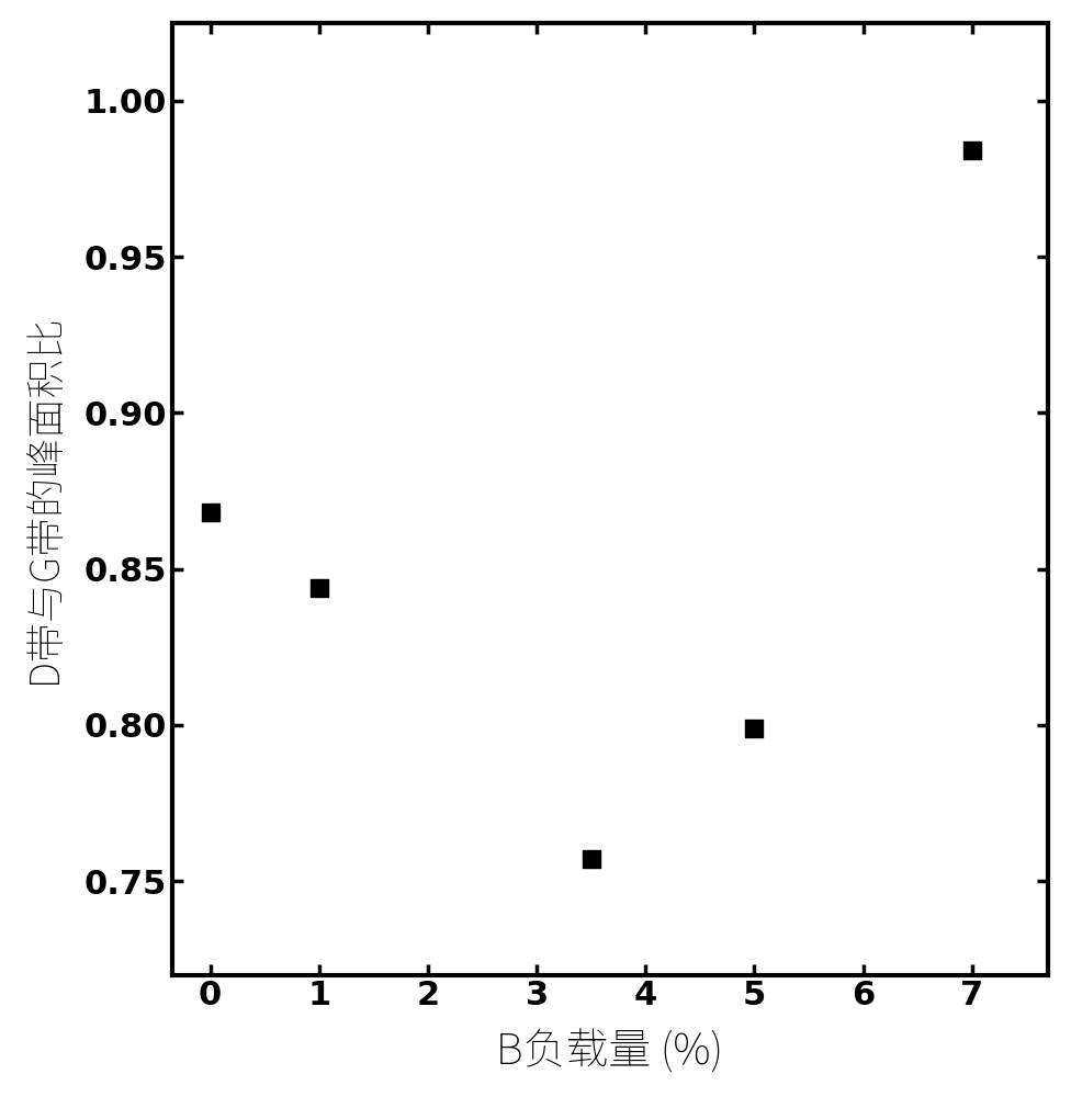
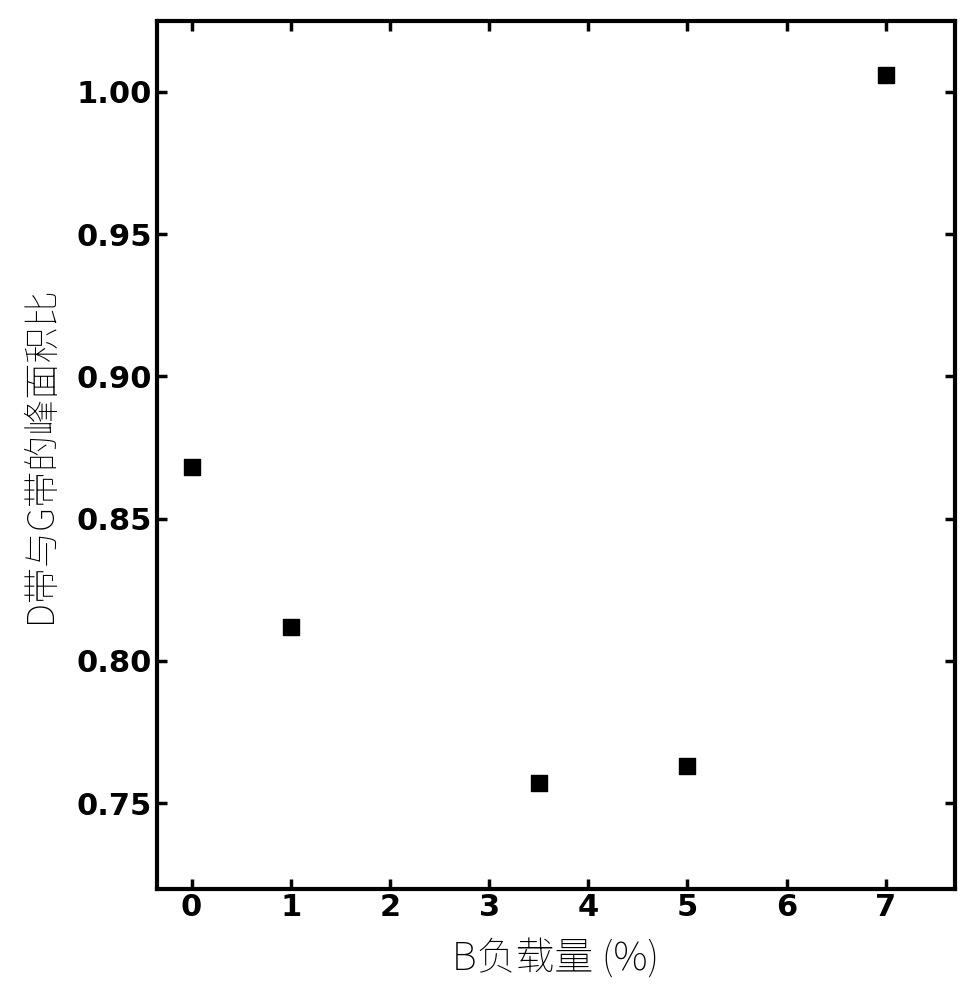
1: 0.844 -> 0.812
5: 0.799 -> 0.763
7: 0.984 -> 1.006
